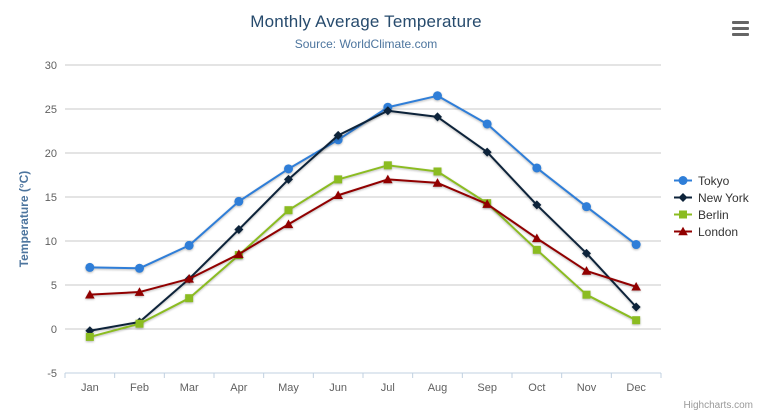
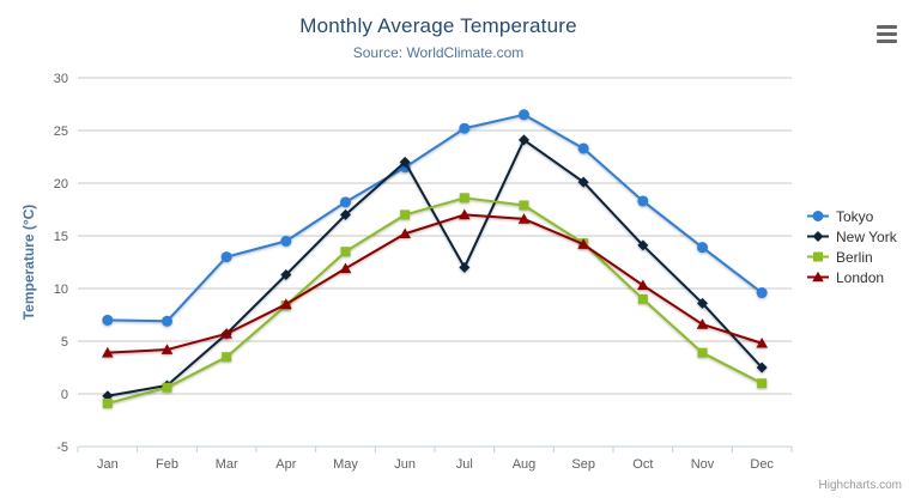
Tokyo/Mar: 10 -> 13
New York/Jul: 25 -> 12
